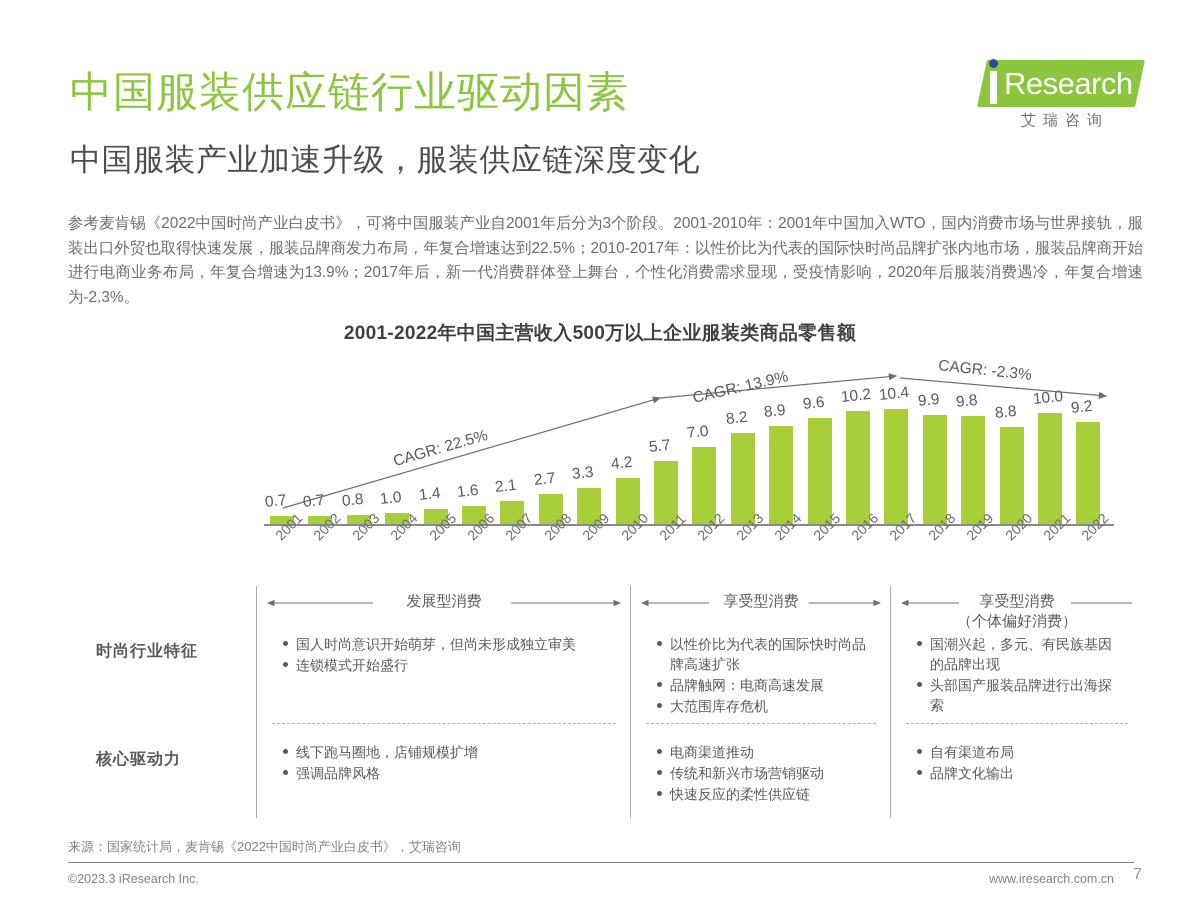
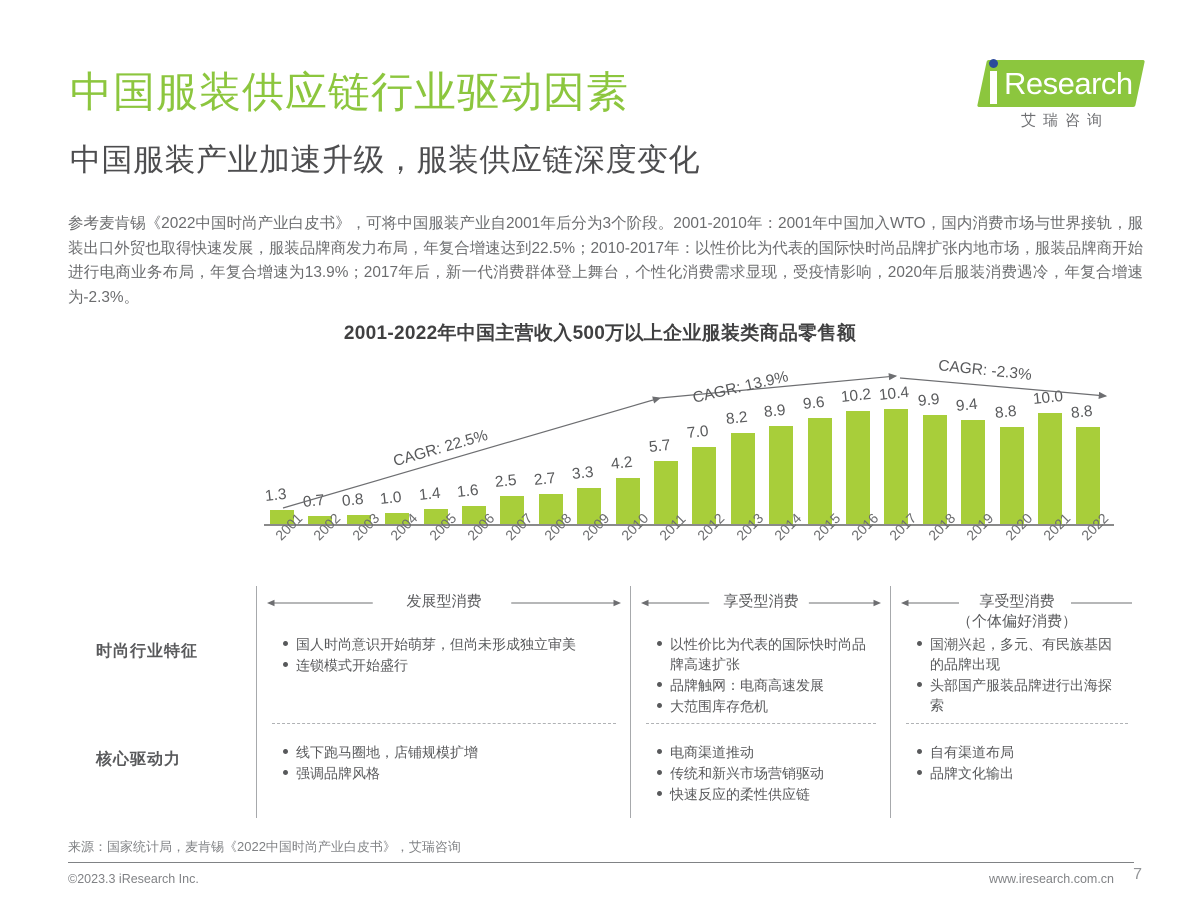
2001: 0.7 -> 1.3
2007: 2.1 -> 2.5
2019: 9.8 -> 9.4
2022: 9.2 -> 8.8
